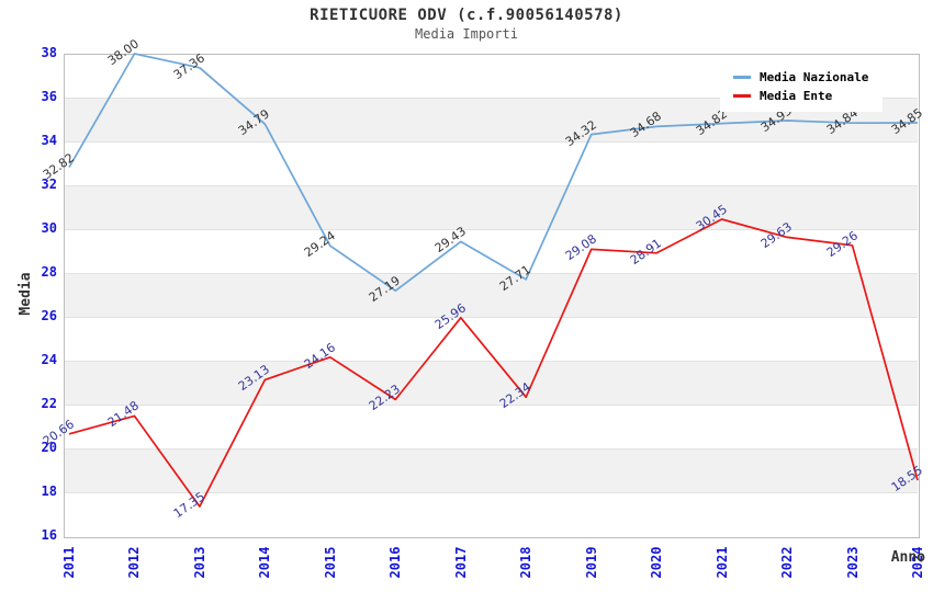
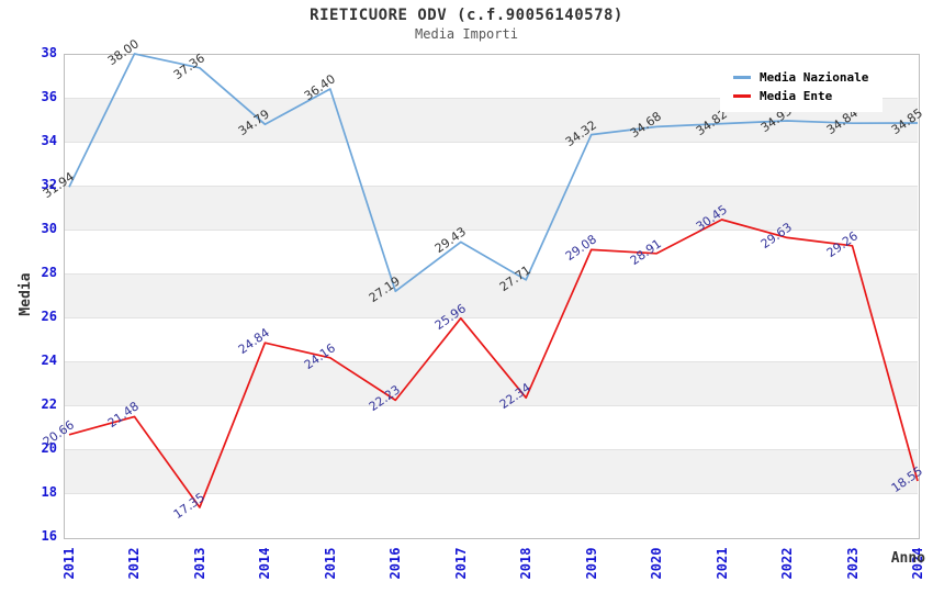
Media Nazionale/2011: 32.82 -> 31.94
Media Ente/2014: 23.13 -> 24.84
Media Nazionale/2015: 29.24 -> 36.40
